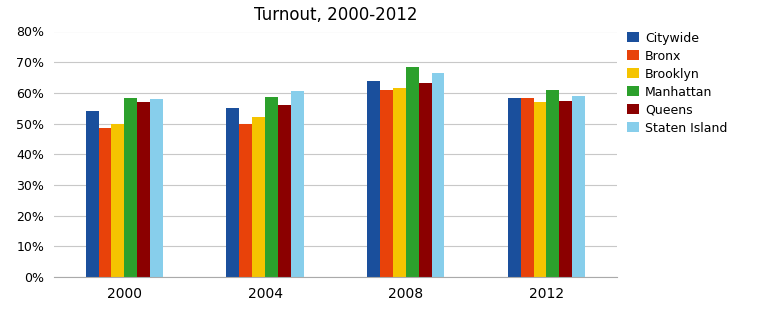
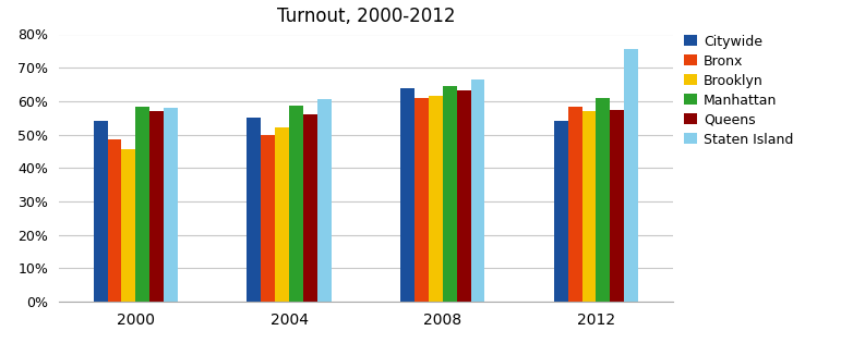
Brooklyn/2000: 50.0% -> 45.5%
Manhattan/2008: 68.5% -> 64.5%
Citywide/2012: 58.5% -> 54.0%
Staten Island/2012: 59.0% -> 75.5%
